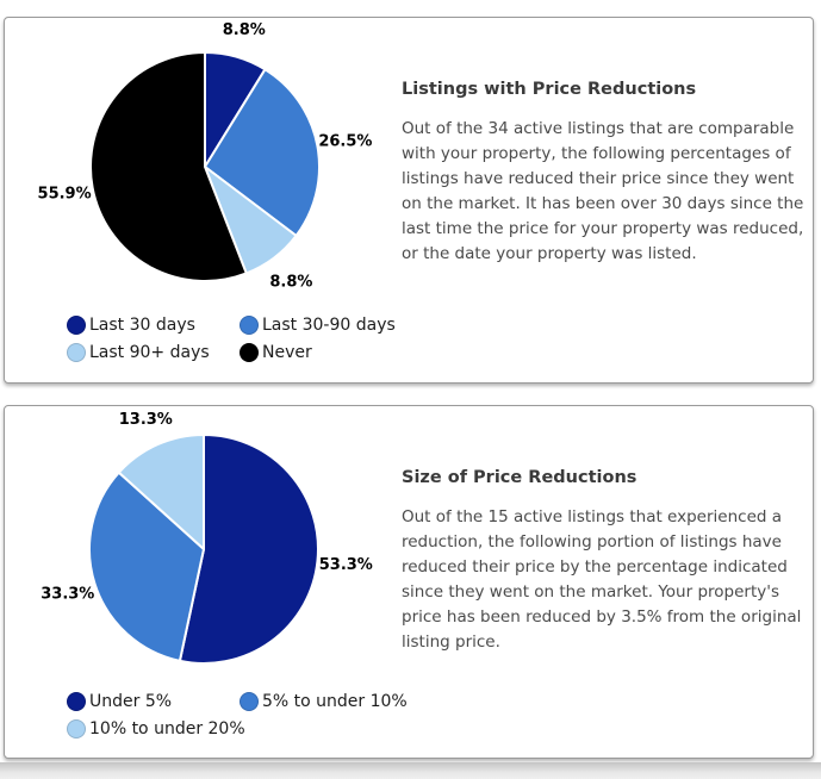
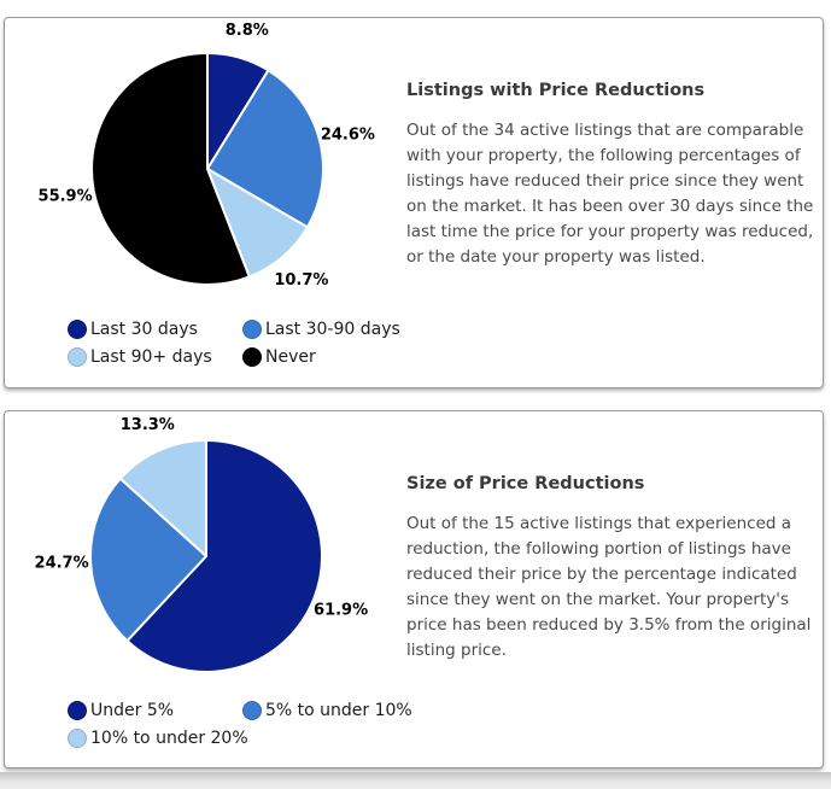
Listings with Price Reductions/Last 30-90 days: 26.5% -> 24.6%
Listings with Price Reductions/Last 90+ days: 8.8% -> 10.7%
Size of Price Reductions/Under 5%: 53.3% -> 61.9%
Size of Price Reductions/5% to under 10%: 33.3% -> 24.7%
